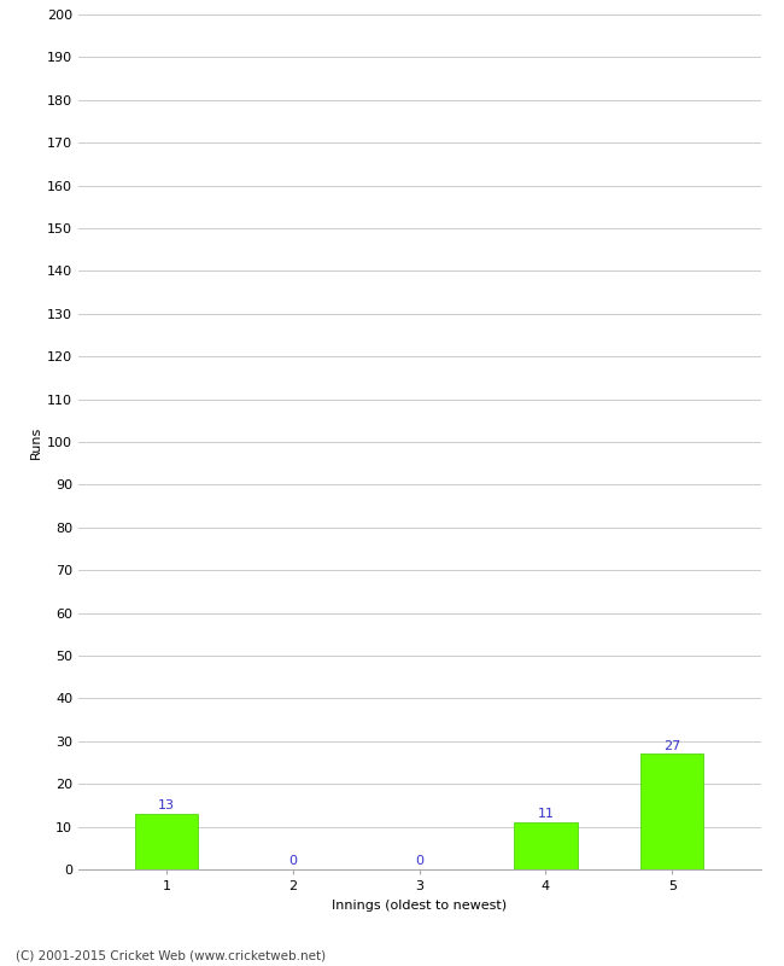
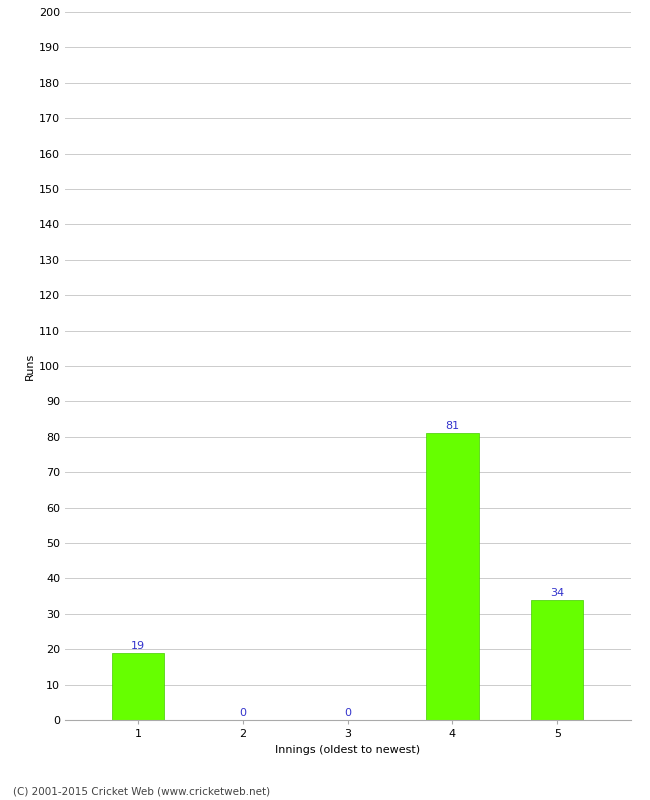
1: 13 -> 19
4: 11 -> 81
5: 27 -> 34
